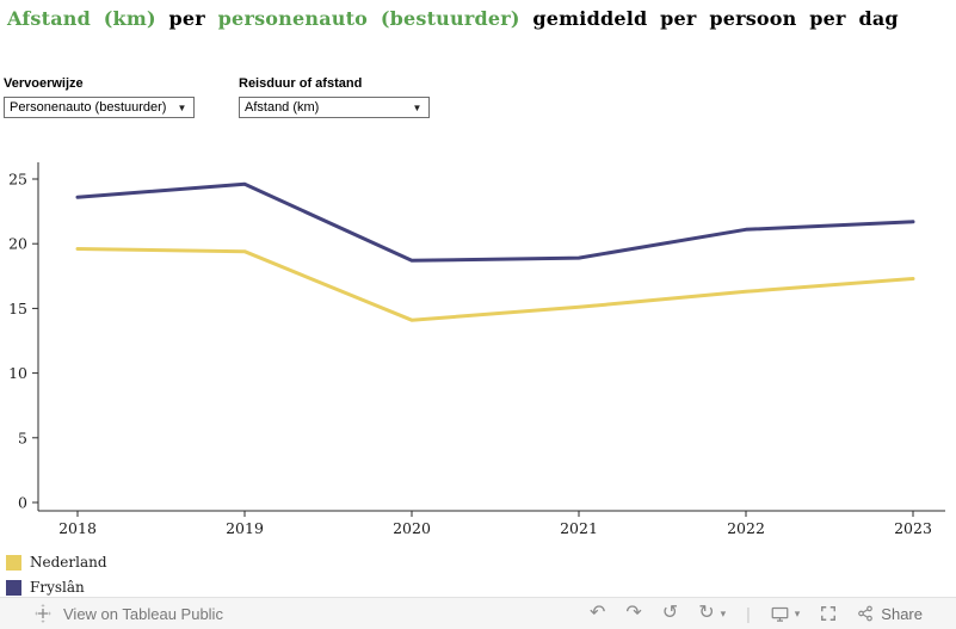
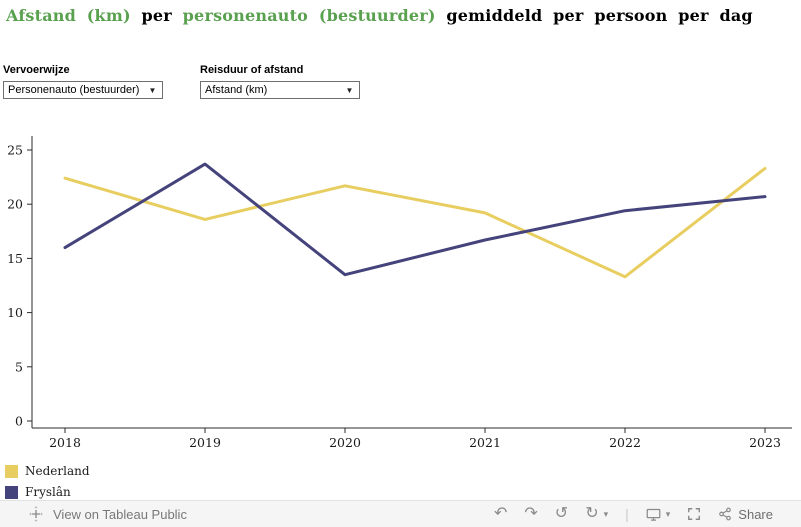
Nederland/2018: 19.6 -> 22.4
Fryslân/2018: 23.6 -> 16.0
Nederland/2019: 19.4 -> 18.6
Fryslân/2019: 24.6 -> 23.7
Nederland/2020: 14.1 -> 21.7
Fryslân/2020: 18.7 -> 13.5
Nederland/2021: 15.1 -> 19.2
Fryslân/2021: 18.9 -> 16.7
Nederland/2022: 16.3 -> 13.3
Fryslân/2022: 21.1 -> 19.4
Nederland/2023: 17.3 -> 23.3
Fryslân/2023: 21.7 -> 20.7
